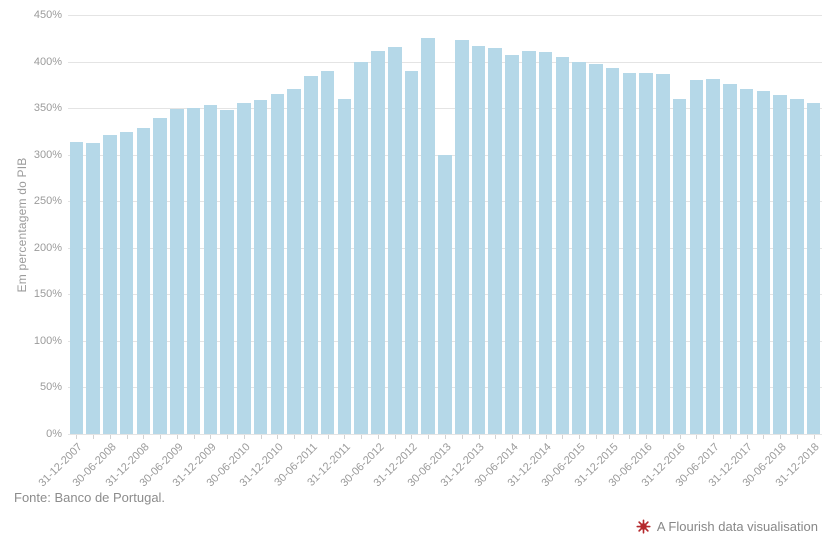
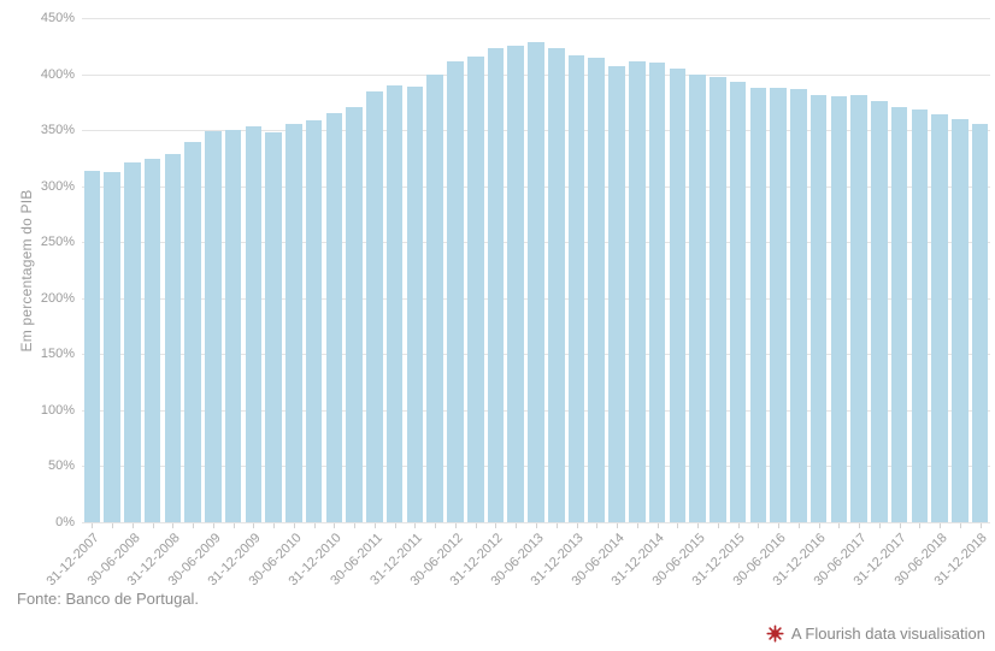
31-12-2011: 360% -> 390%
31-12-2012: 390% -> 420%
30-06-2013: 300% -> 430%
31-12-2016: 360% -> 380%
